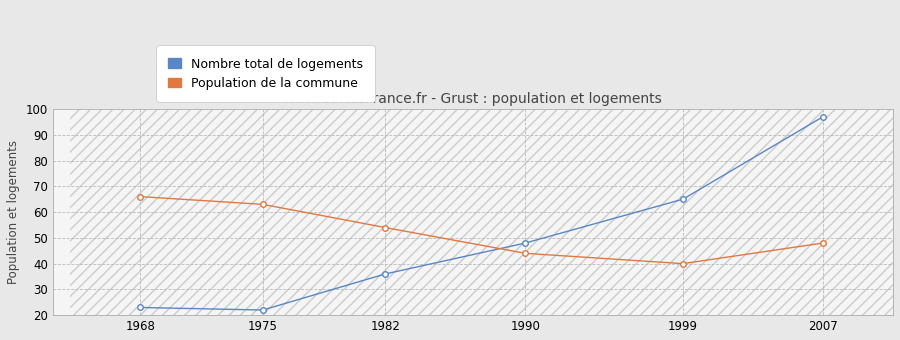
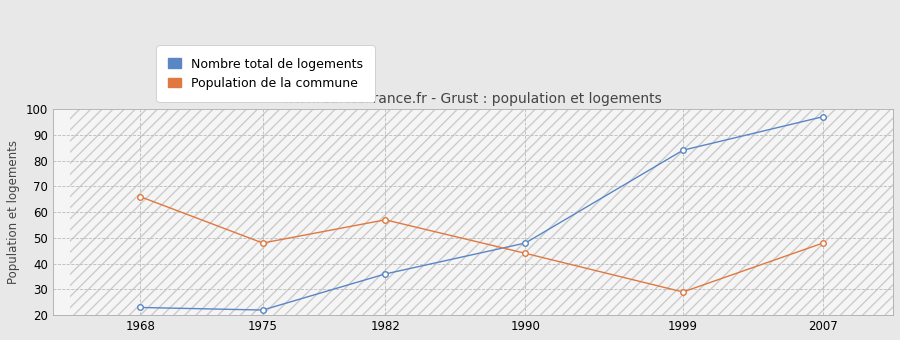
Population de la commune/1975: 63 -> 48
Population de la commune/1982: 54 -> 57
Nombre total de logements/1999: 65 -> 84
Population de la commune/1999: 40 -> 29
